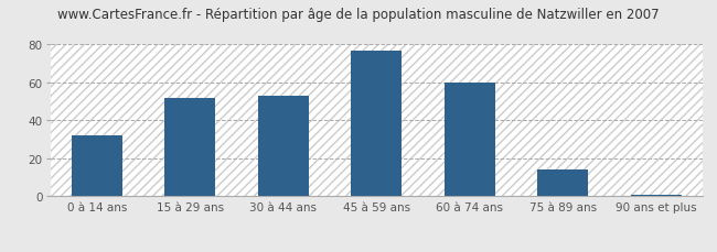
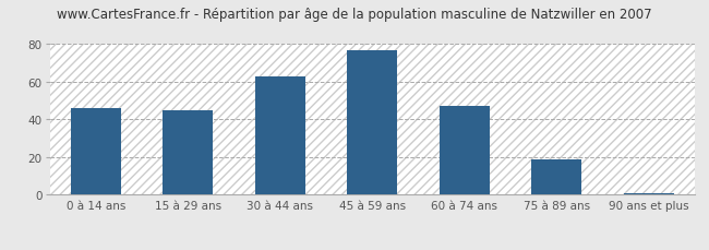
0 à 14 ans: 32 -> 46
15 à 29 ans: 52 -> 45
30 à 44 ans: 53 -> 63
60 à 74 ans: 60 -> 47
75 à 89 ans: 14 -> 19
